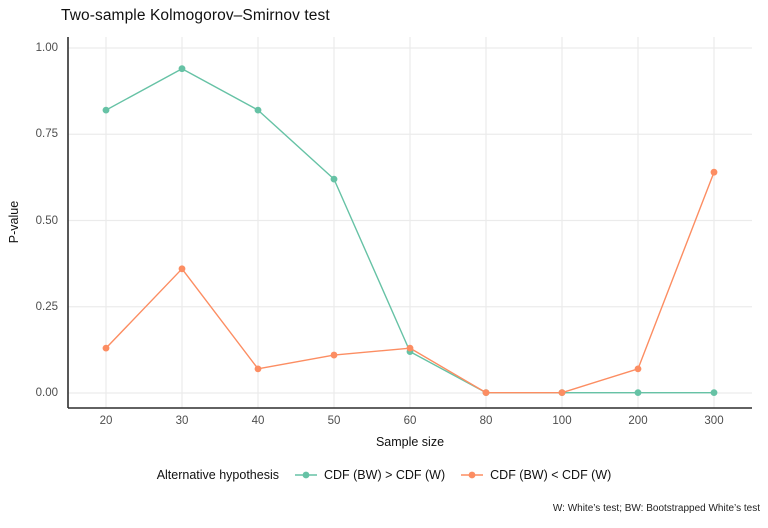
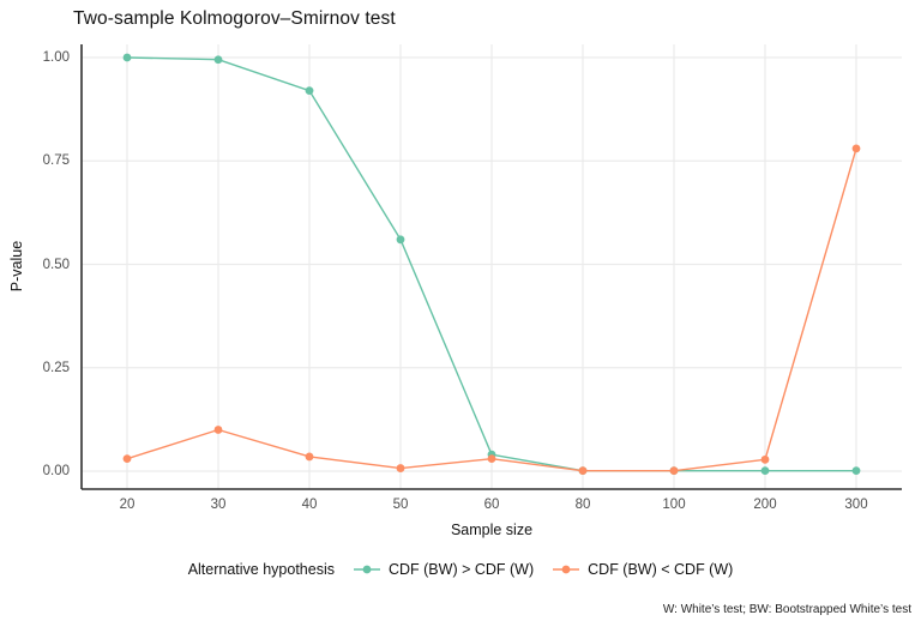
CDF (BW) > CDF (W)/20: 0.82 -> 1.00
CDF (BW) < CDF (W)/20: 0.13 -> 0.03
CDF (BW) > CDF (W)/30: 0.94 -> 0.99
CDF (BW) < CDF (W)/30: 0.36 -> 0.10
CDF (BW) > CDF (W)/40: 0.82 -> 0.92
CDF (BW) < CDF (W)/40: 0.07 -> 0.04
CDF (BW) > CDF (W)/50: 0.62 -> 0.56
CDF (BW) < CDF (W)/50: 0.11 -> 0.01
CDF (BW) > CDF (W)/60: 0.12 -> 0.04
CDF (BW) < CDF (W)/60: 0.13 -> 0.03
CDF (BW) < CDF (W)/200: 0.07 -> 0.03
CDF (BW) < CDF (W)/300: 0.64 -> 0.78
